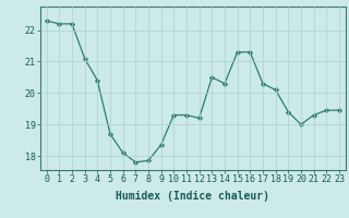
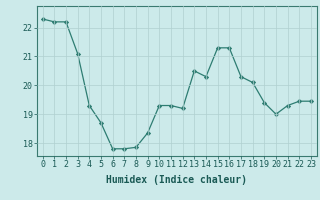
4: 20.40 -> 19.30
6: 18.10 -> 17.80
